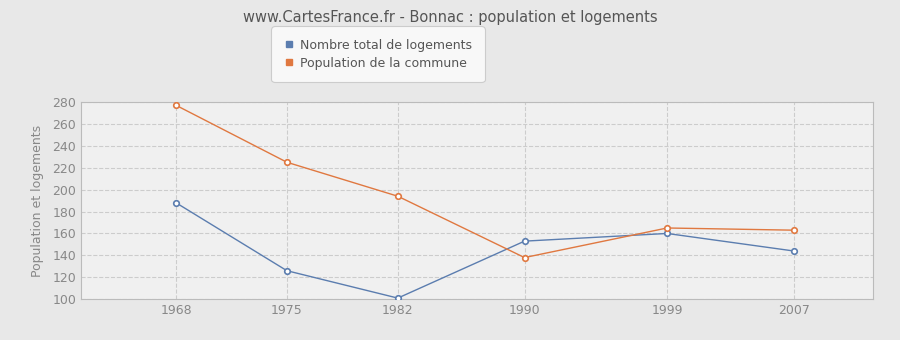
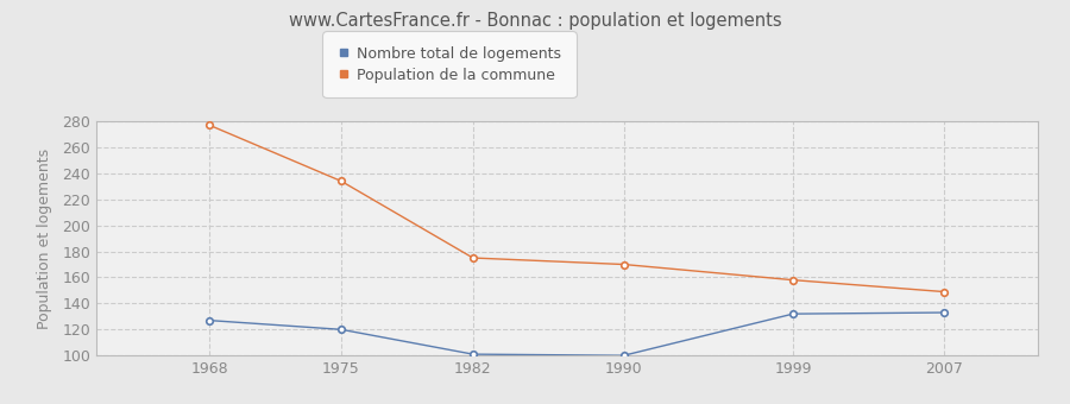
Nombre total de logements/1968: 188 -> 127
Nombre total de logements/1975: 126 -> 120
Population de la commune/1975: 225 -> 234
Population de la commune/1982: 194 -> 175
Nombre total de logements/1990: 153 -> 100
Population de la commune/1990: 138 -> 170
Nombre total de logements/1999: 160 -> 132
Population de la commune/1999: 165 -> 158
Nombre total de logements/2007: 144 -> 133
Population de la commune/2007: 163 -> 149
